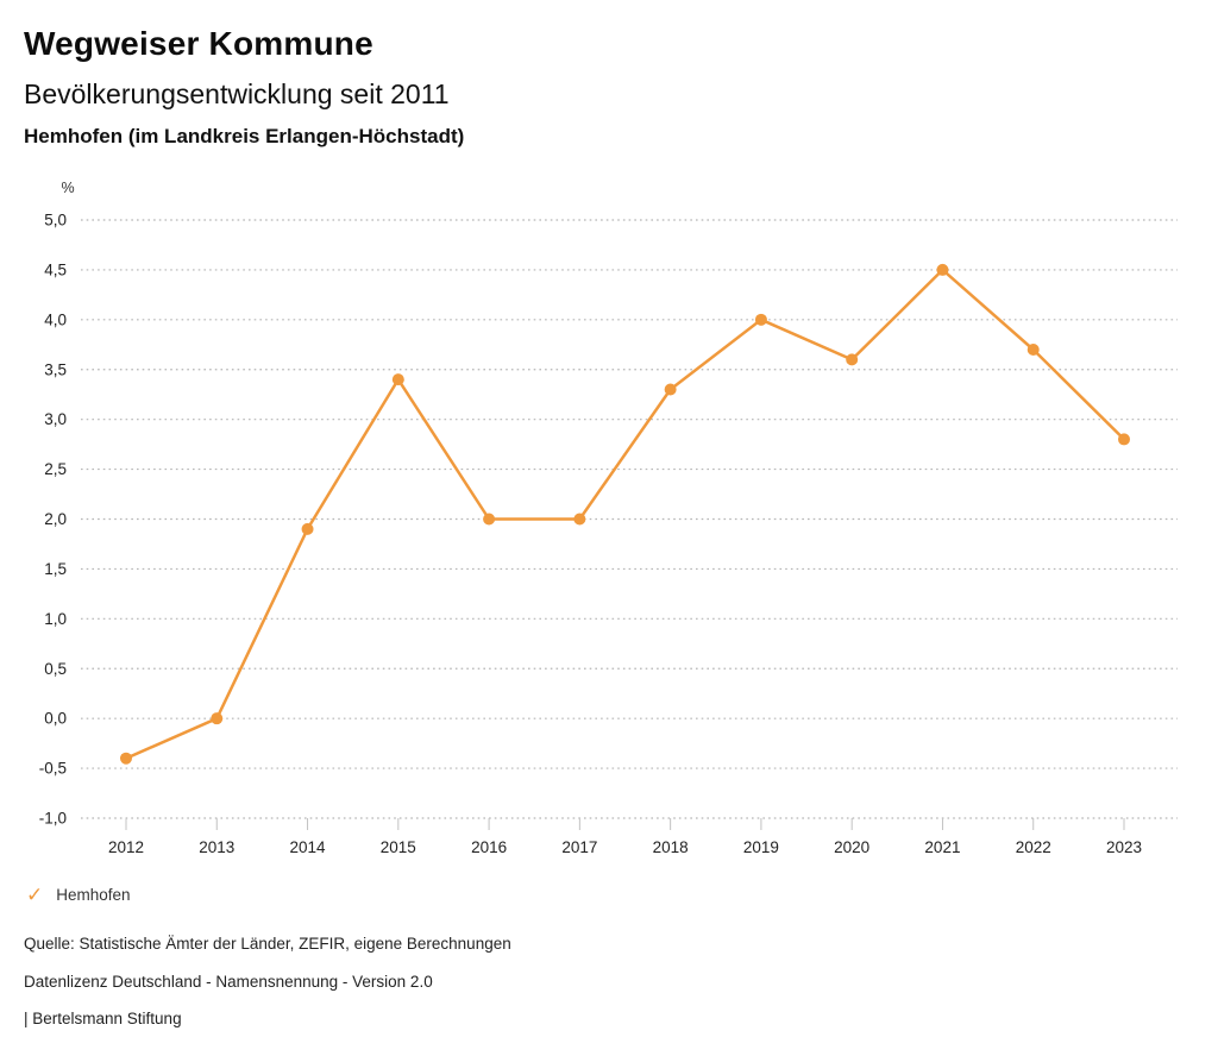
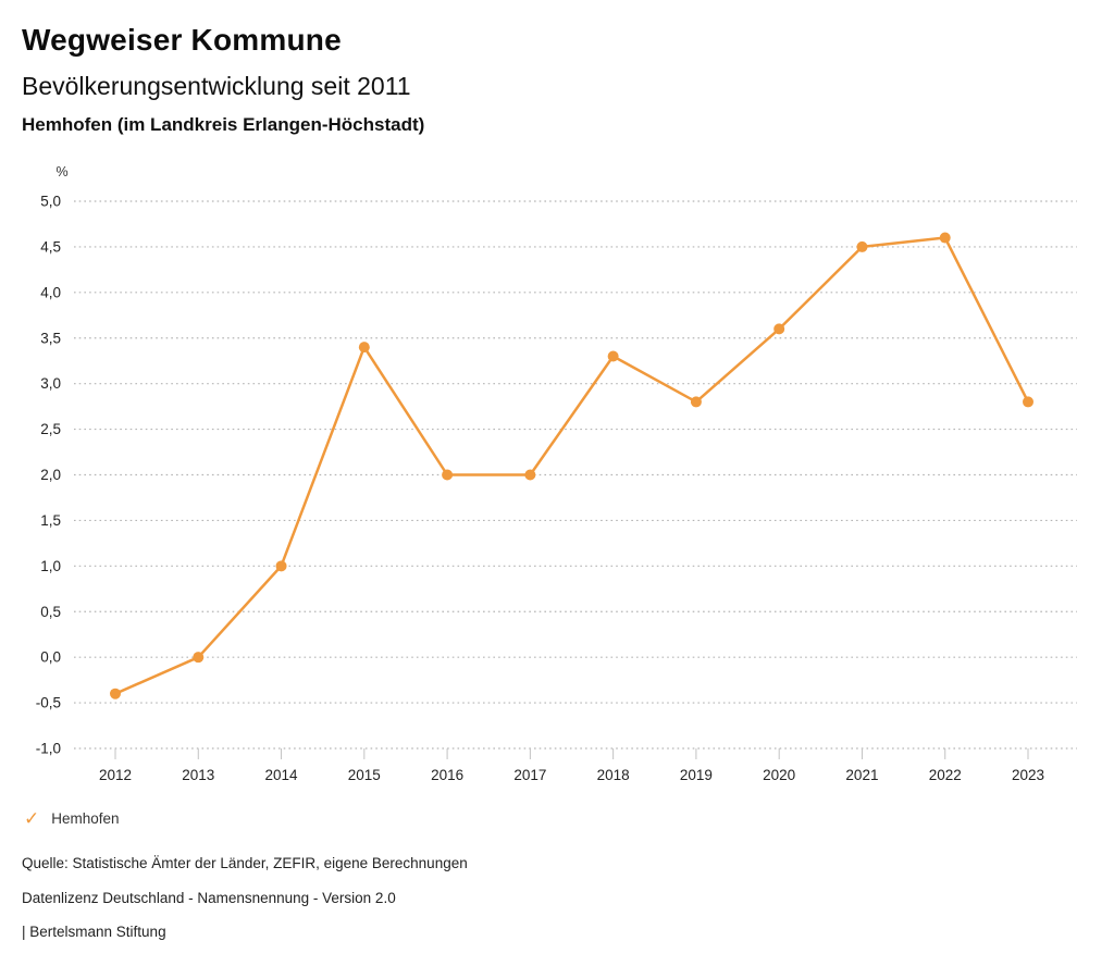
2014: 1,9 -> 1,0
2019: 4,0 -> 2,8
2022: 3,7 -> 4,6
